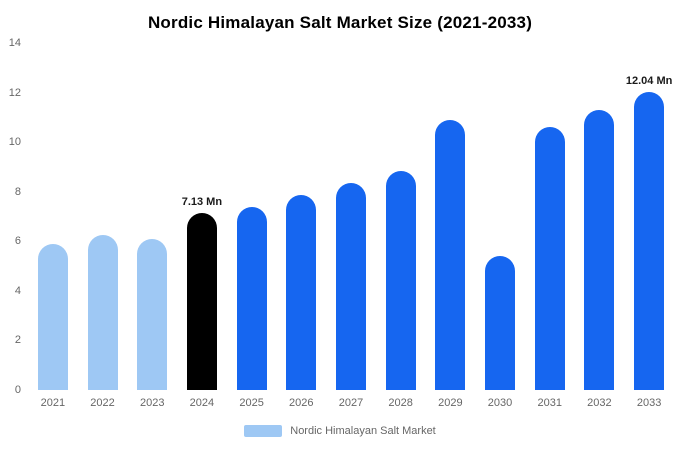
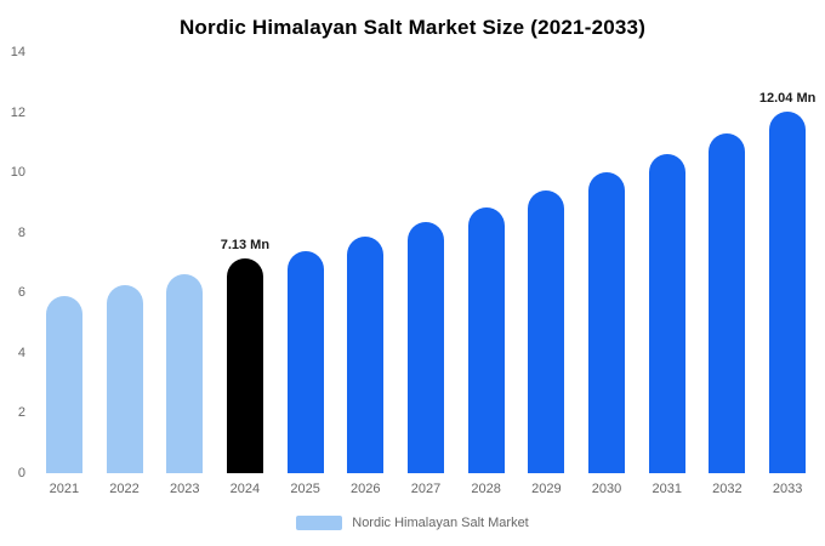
2023: 6.1 -> 6.6
2029: 10.9 -> 9.4
2030: 5.4 -> 10.0
